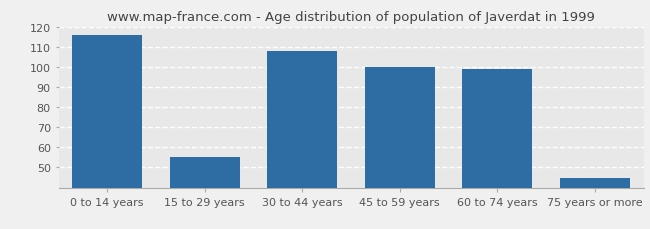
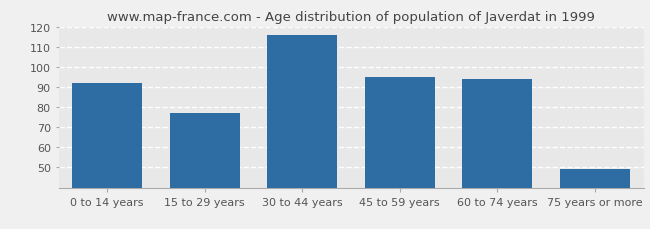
0 to 14 years: 116 -> 92
15 to 29 years: 55 -> 77
30 to 44 years: 108 -> 116
45 to 59 years: 100 -> 95
60 to 74 years: 99 -> 94
75 years or more: 45 -> 49
